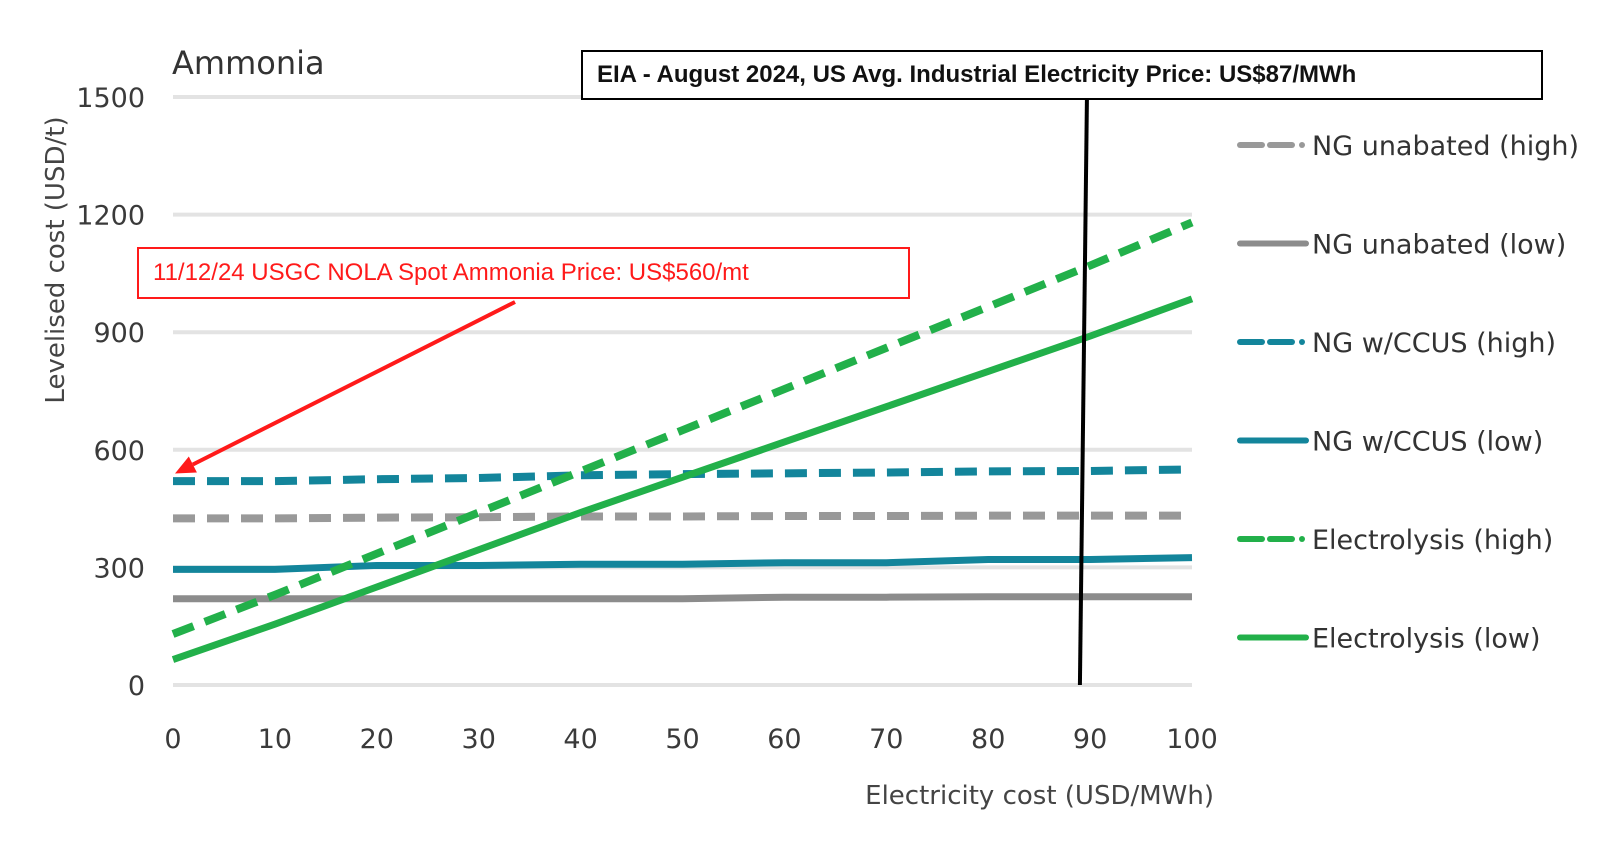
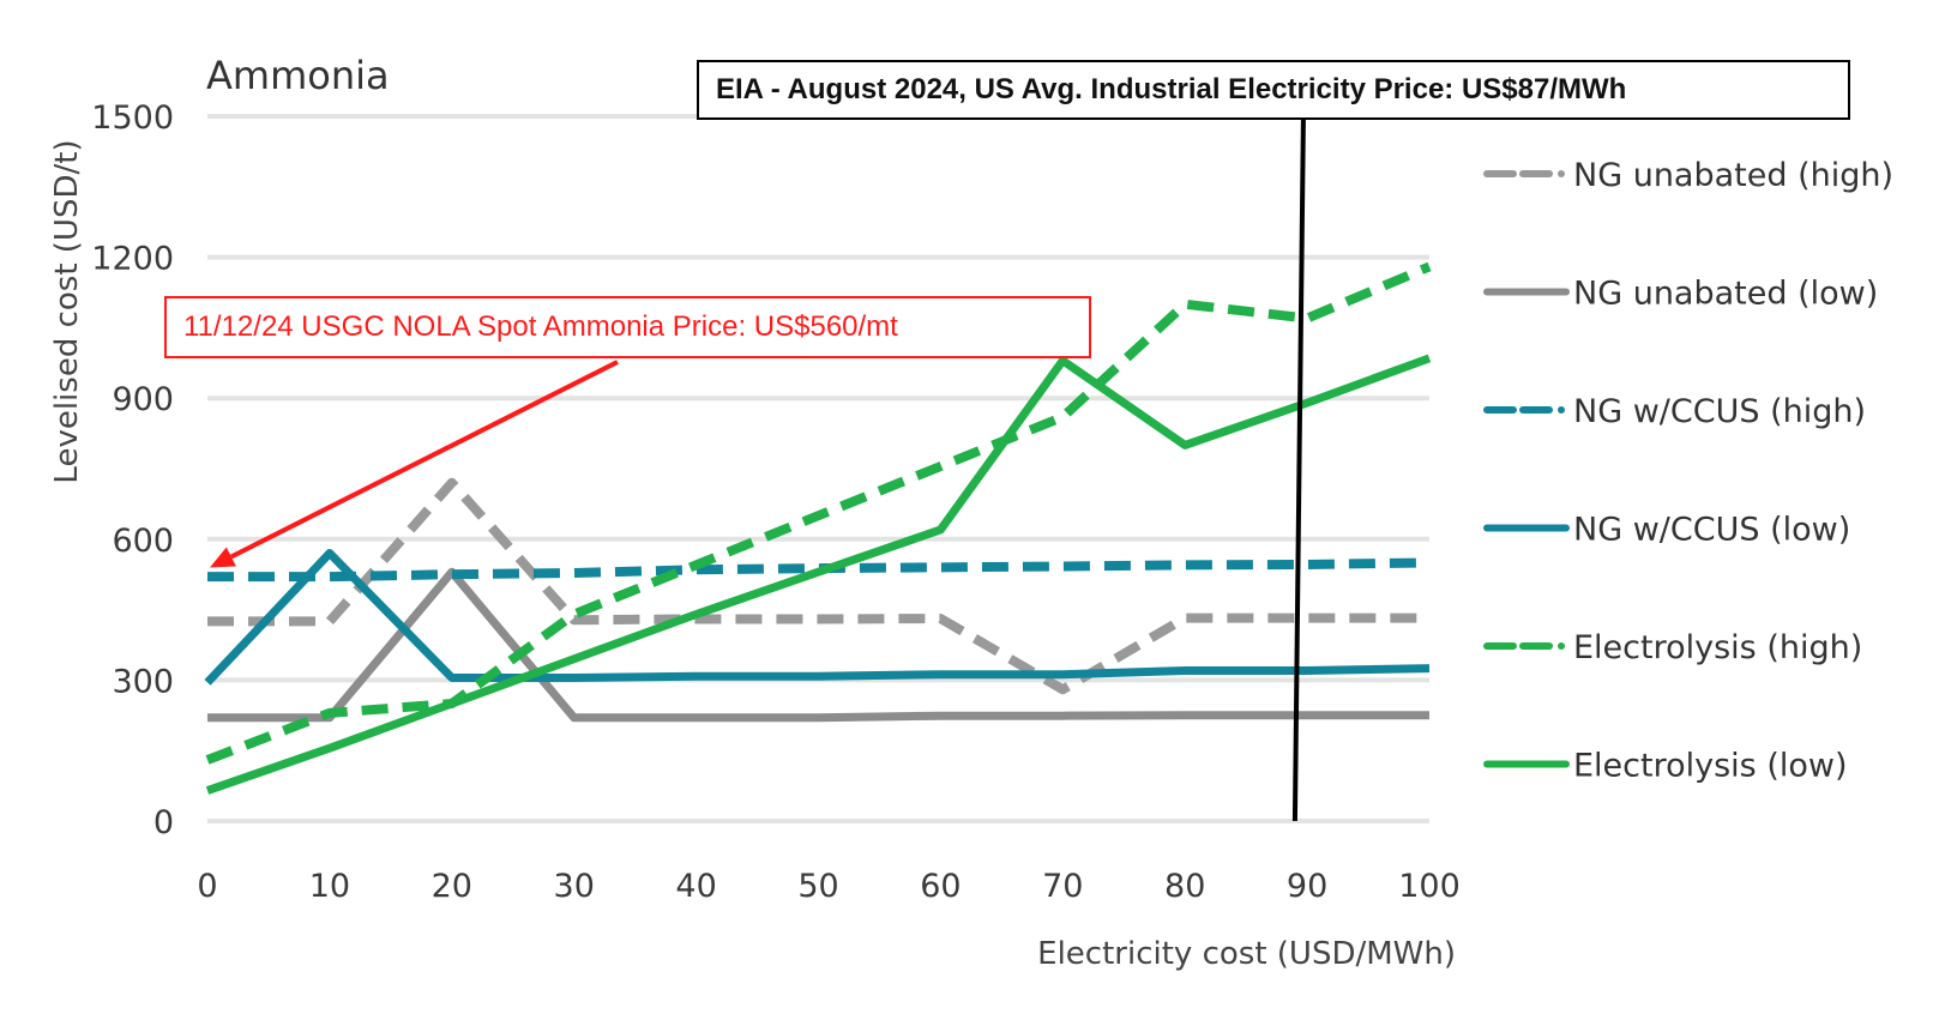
NG w/CCUS (low)/10: 300 -> 570
NG unabated (high)/20: 430 -> 720
NG unabated (low)/20: 220 -> 530
Electrolysis (high)/20: 340 -> 250
NG unabated (high)/70: 430 -> 280
Electrolysis (low)/70: 710 -> 980
Electrolysis (high)/80: 960 -> 1100
